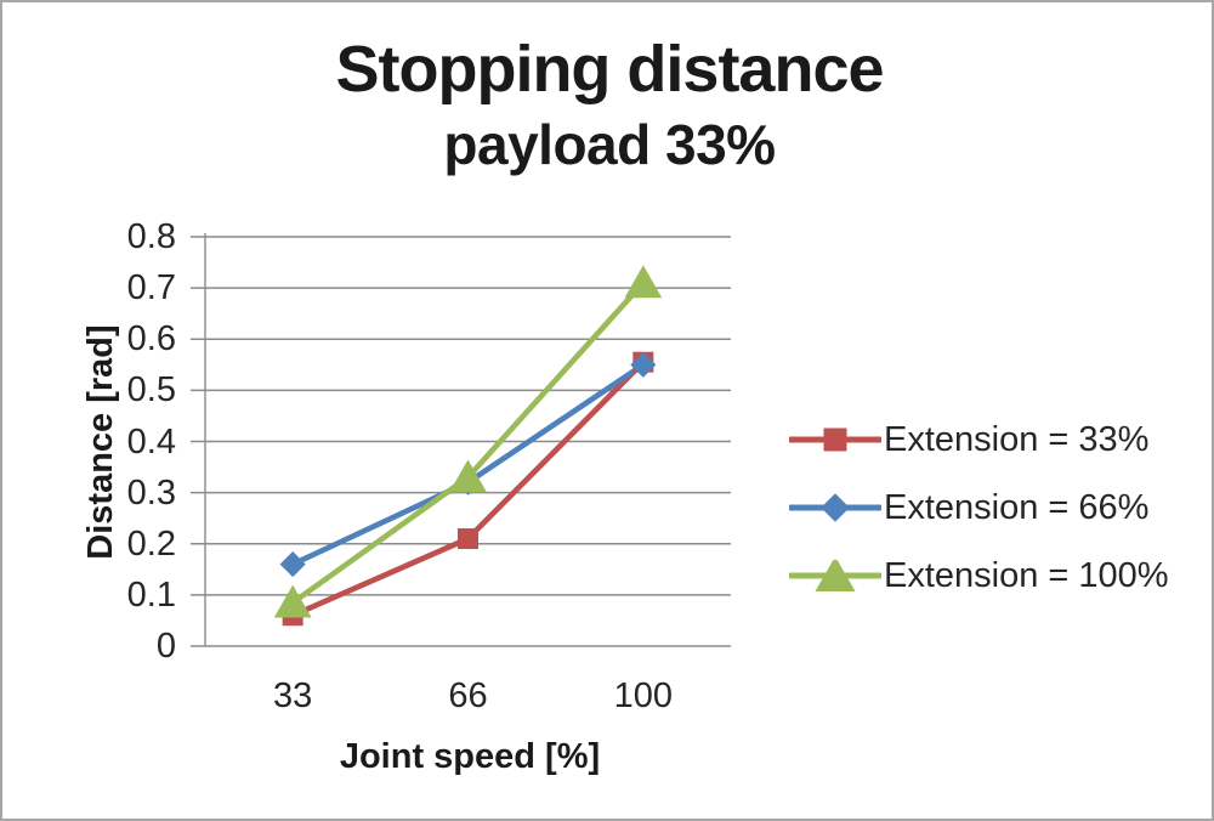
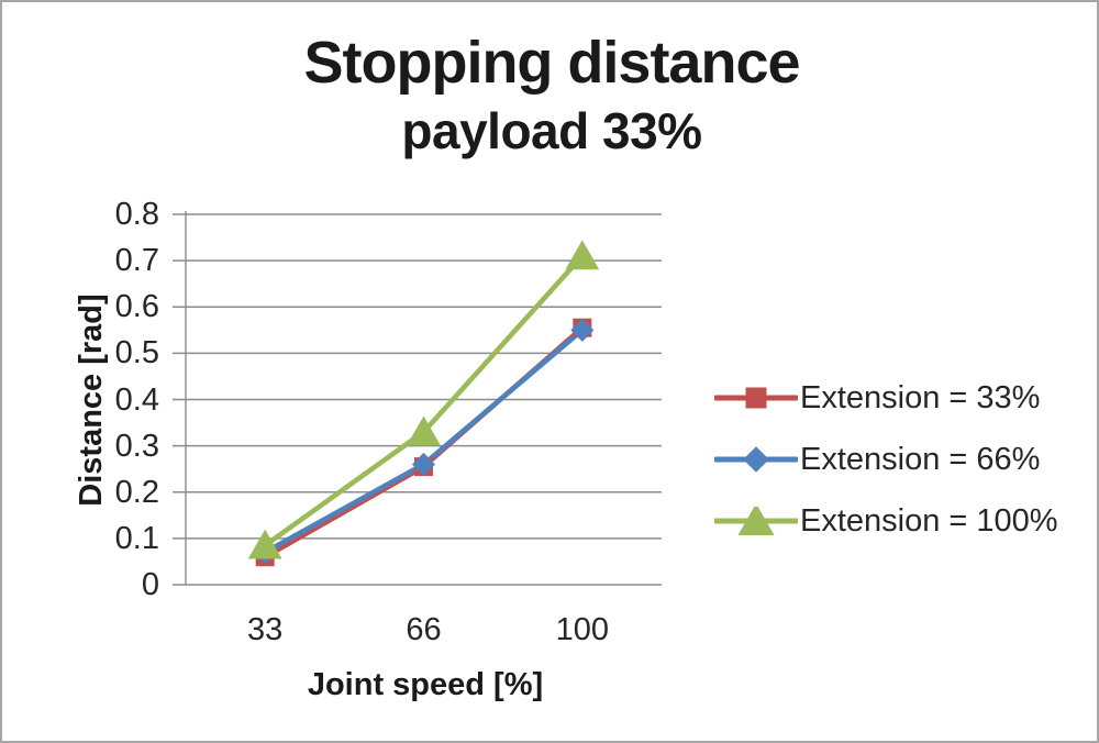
Extension = 66%/33: 0.16 -> 0.07
Extension = 33%/66: 0.21 -> 0.26
Extension = 66%/66: 0.32 -> 0.26
